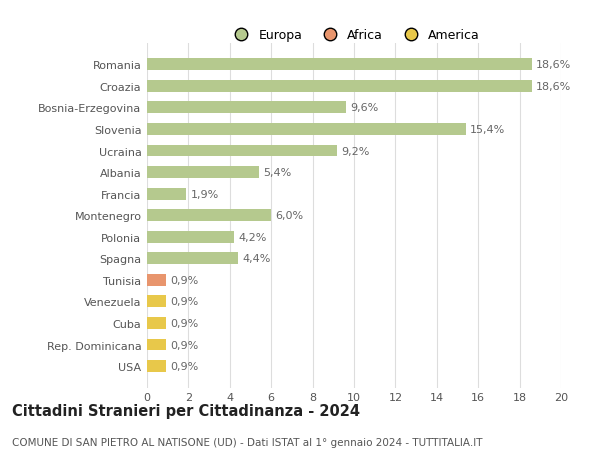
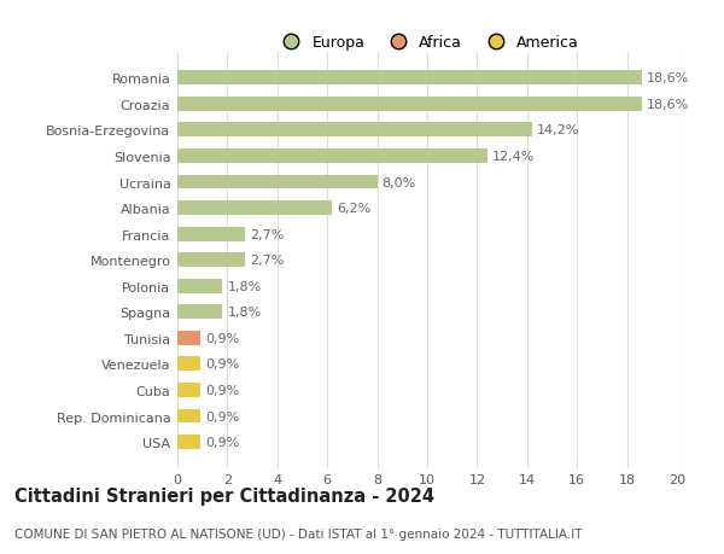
Bosnia-Erzegovina: 9,6% -> 14,2%
Slovenia: 15,4% -> 12,4%
Ucraina: 9,2% -> 8,0%
Albania: 5,4% -> 6,2%
Francia: 1,9% -> 2,7%
Montenegro: 6,0% -> 2,7%
Polonia: 4,2% -> 1,8%
Spagna: 4,4% -> 1,8%
